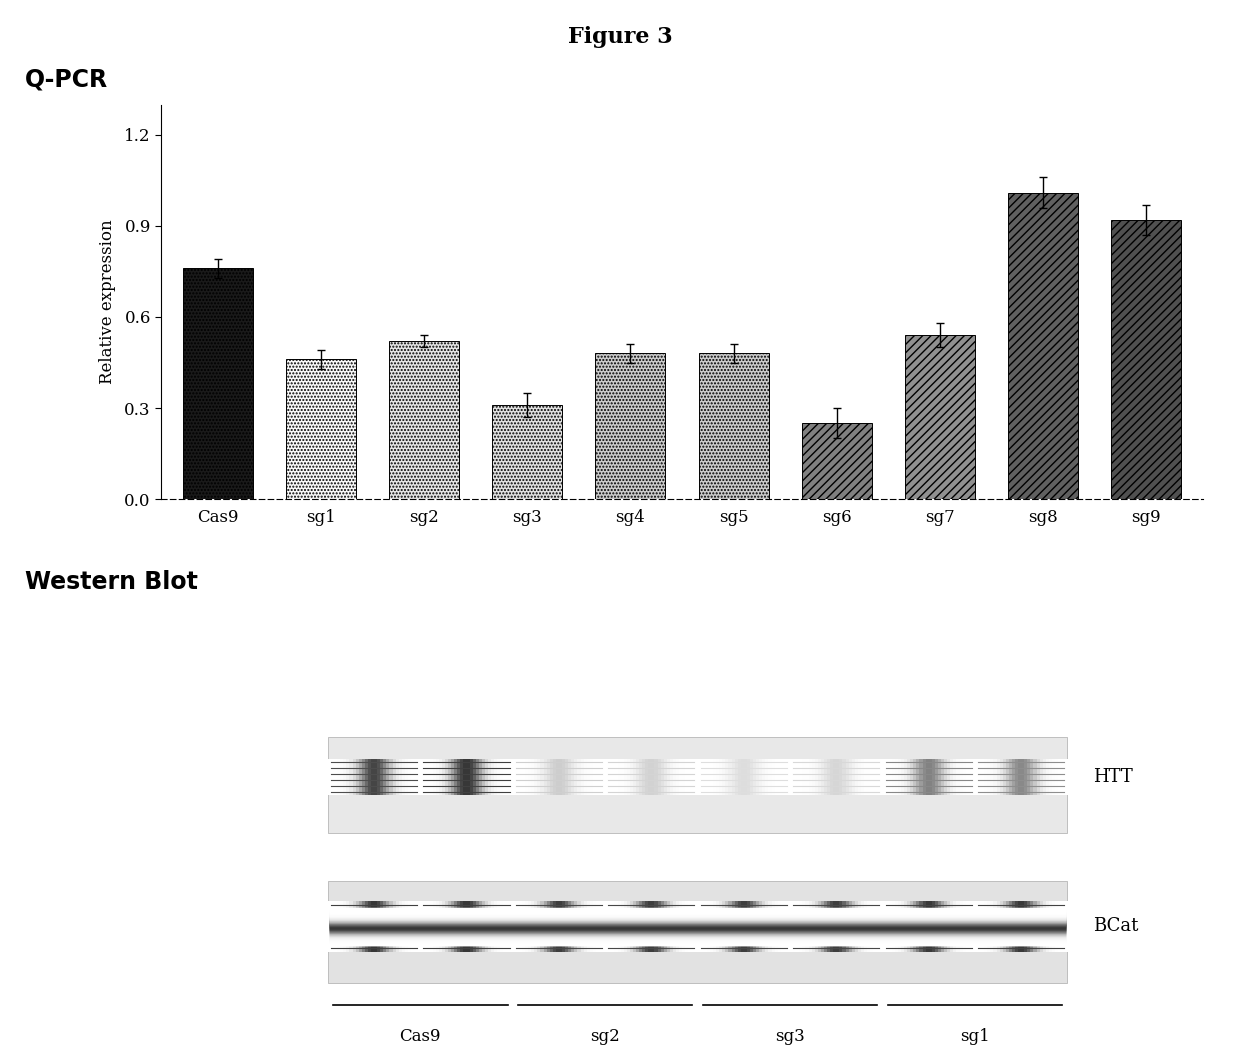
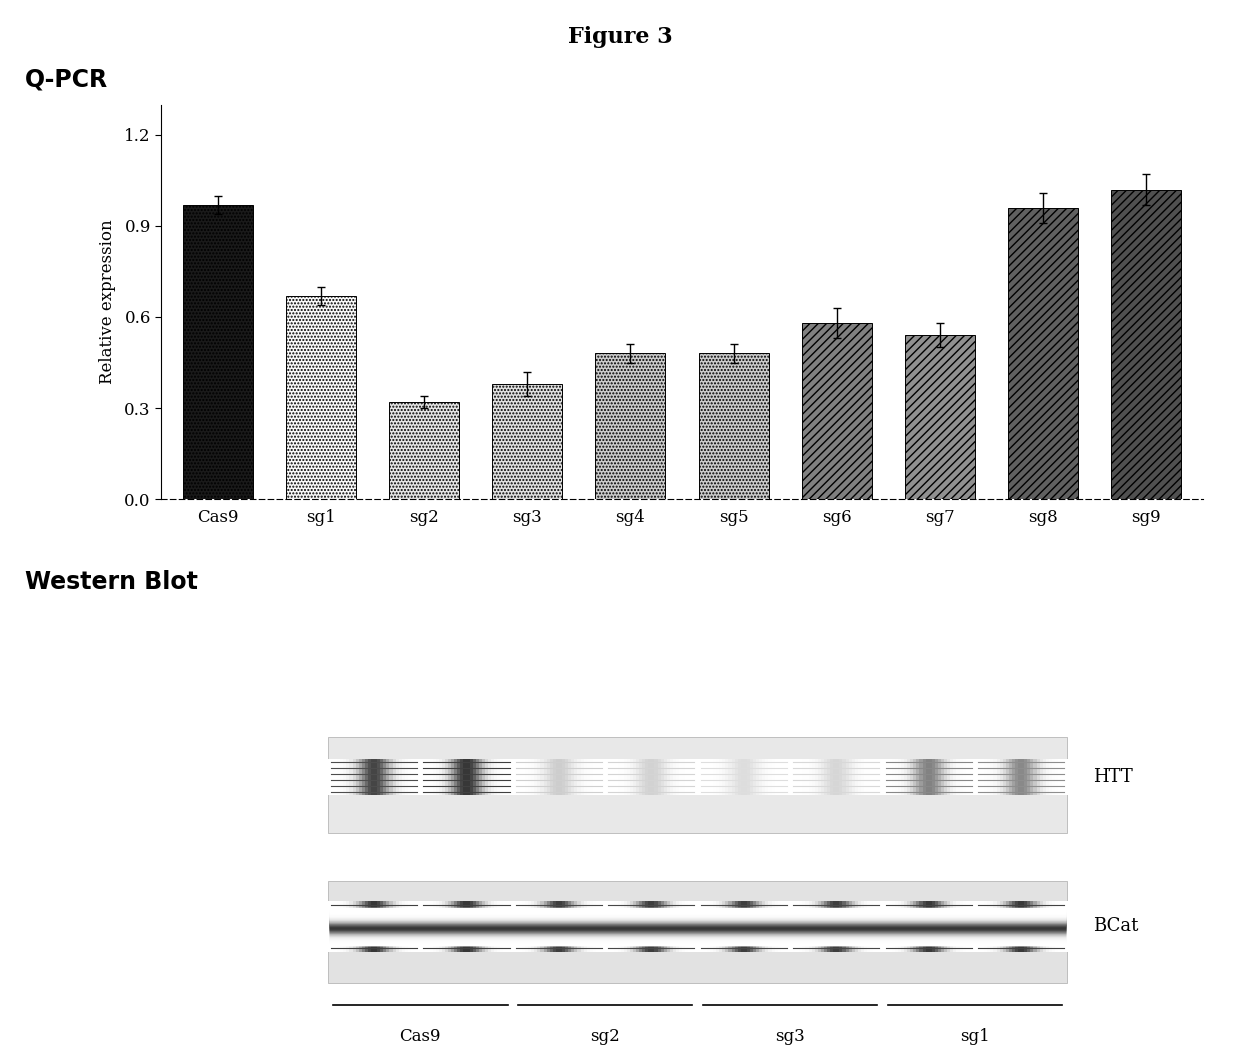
Cas9: 0.76 -> 0.97
sg1: 0.46 -> 0.67
sg2: 0.52 -> 0.32
sg3: 0.31 -> 0.38
sg6: 0.25 -> 0.58
sg8: 1.01 -> 0.96
sg9: 0.92 -> 1.02
